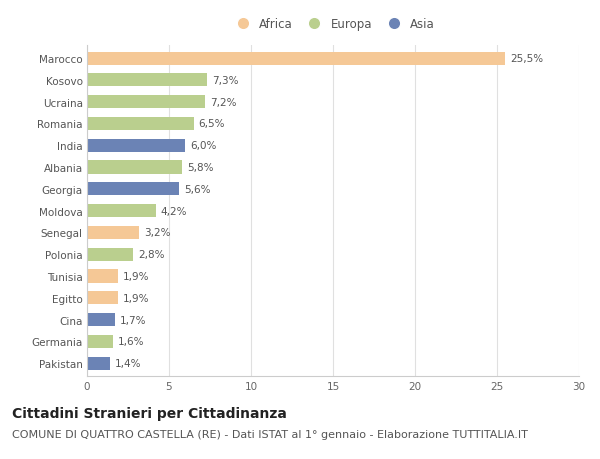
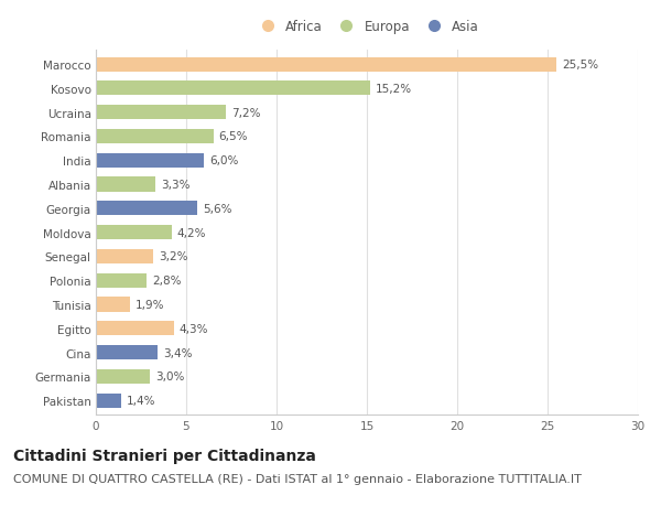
Kosovo: 7,3% -> 15,2%
Albania: 5,8% -> 3,3%
Egitto: 1,9% -> 4,3%
Cina: 1,7% -> 3,4%
Germania: 1,6% -> 3,0%
